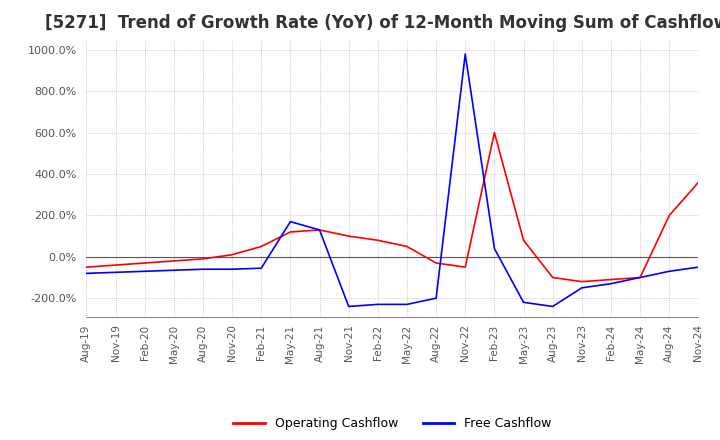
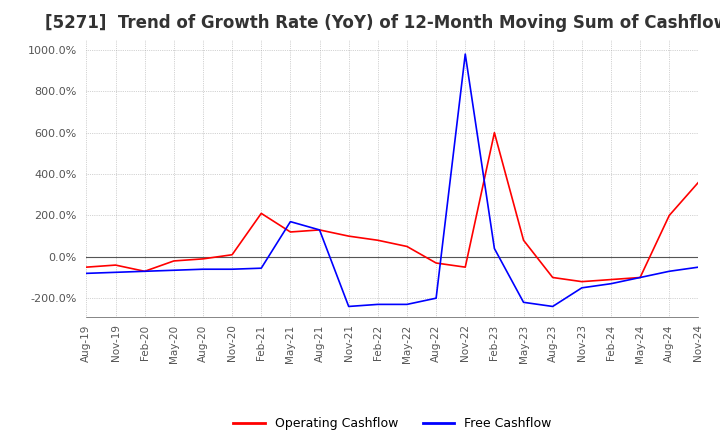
Operating Cashflow/Feb-20: -30% -> -70%
Operating Cashflow/Feb-21: 50% -> 210%
